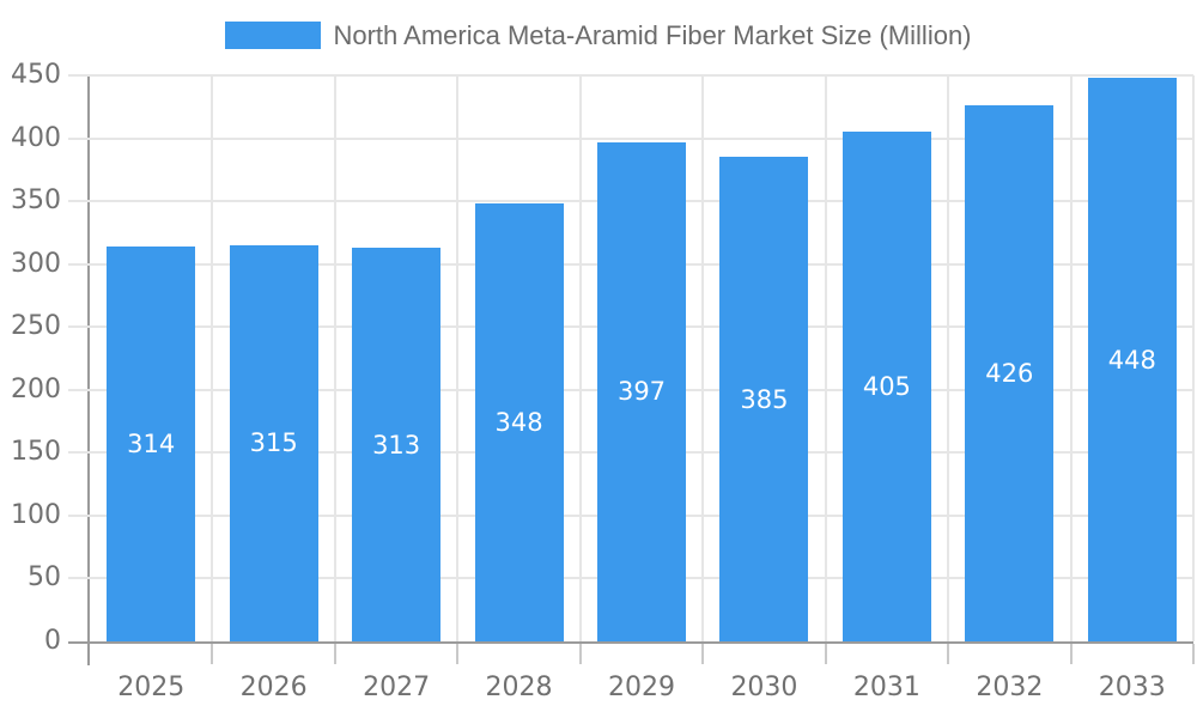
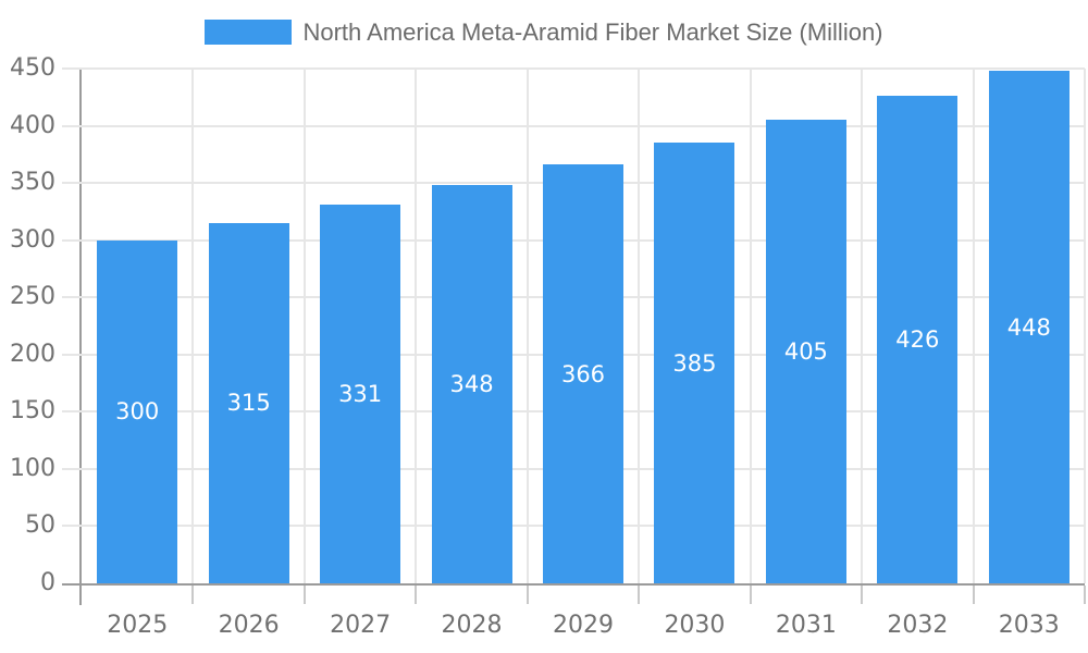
2025: 314 -> 300
2027: 313 -> 331
2029: 397 -> 366
